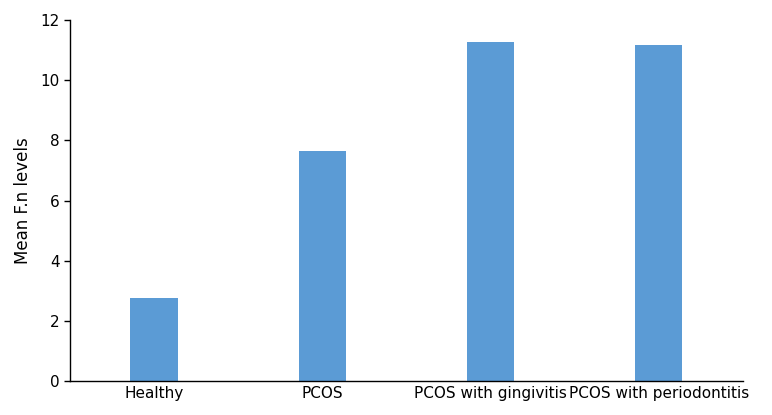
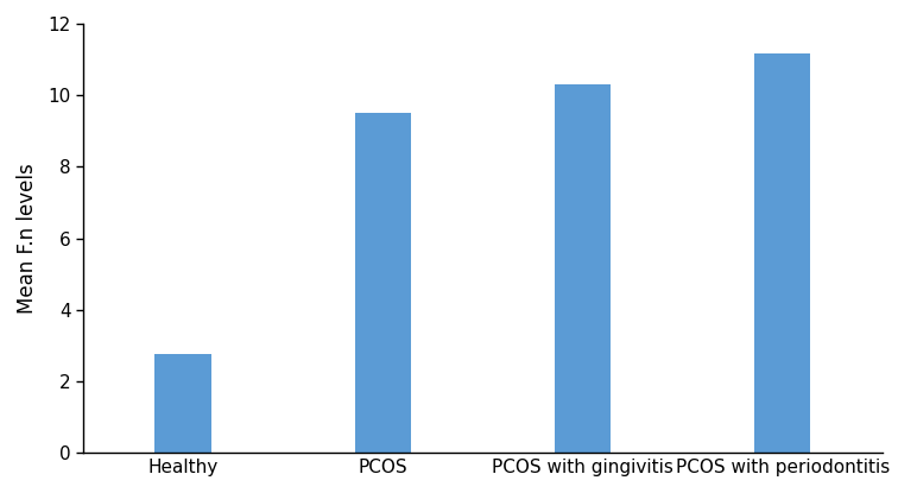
PCOS: 7.65 -> 9.50
PCOS with gingivitis: 11.25 -> 10.30
